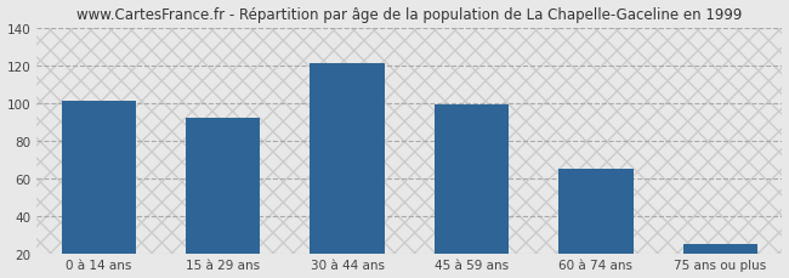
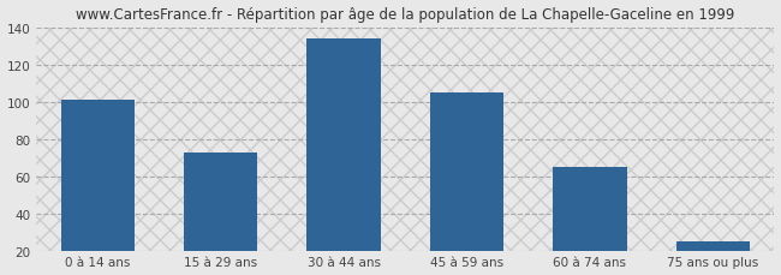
15 à 29 ans: 92 -> 73
30 à 44 ans: 121 -> 134
45 à 59 ans: 99 -> 105
